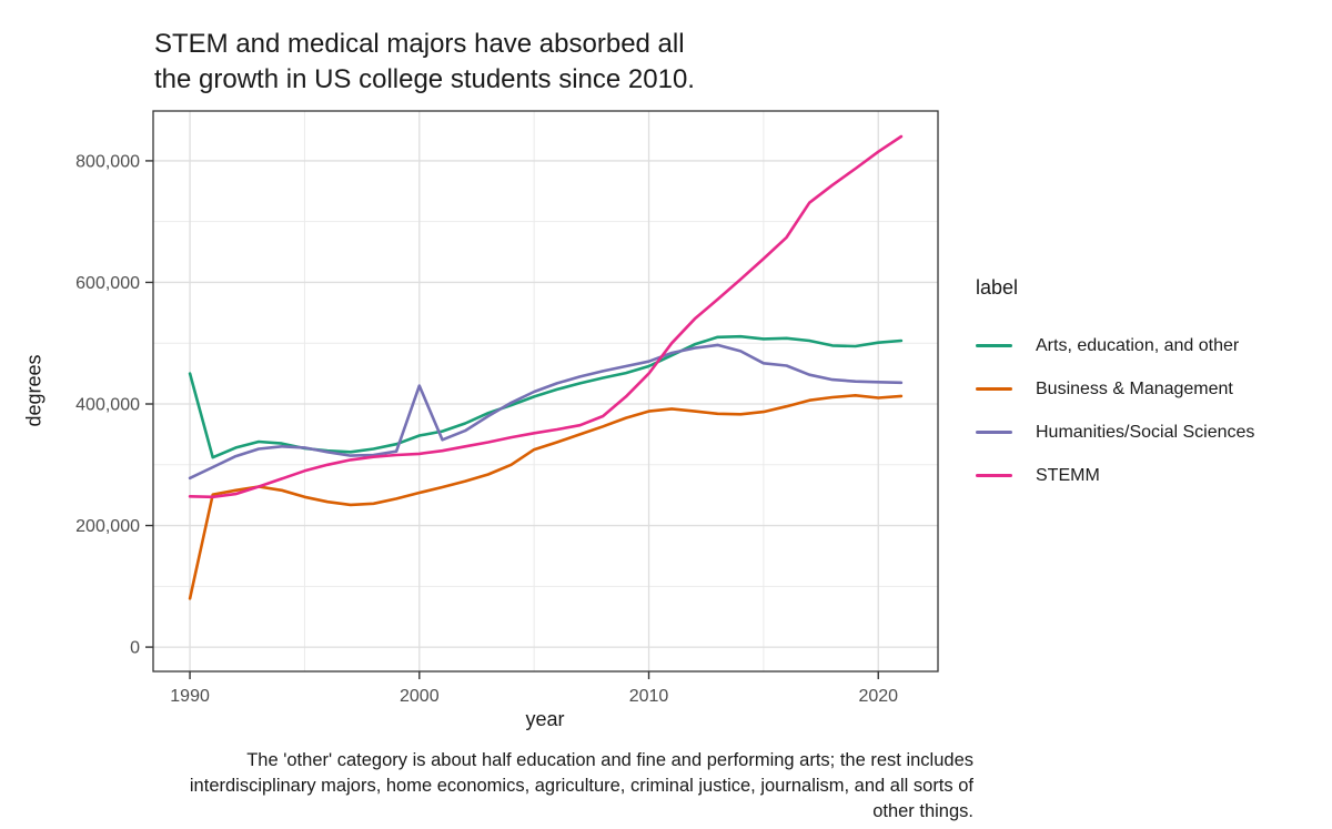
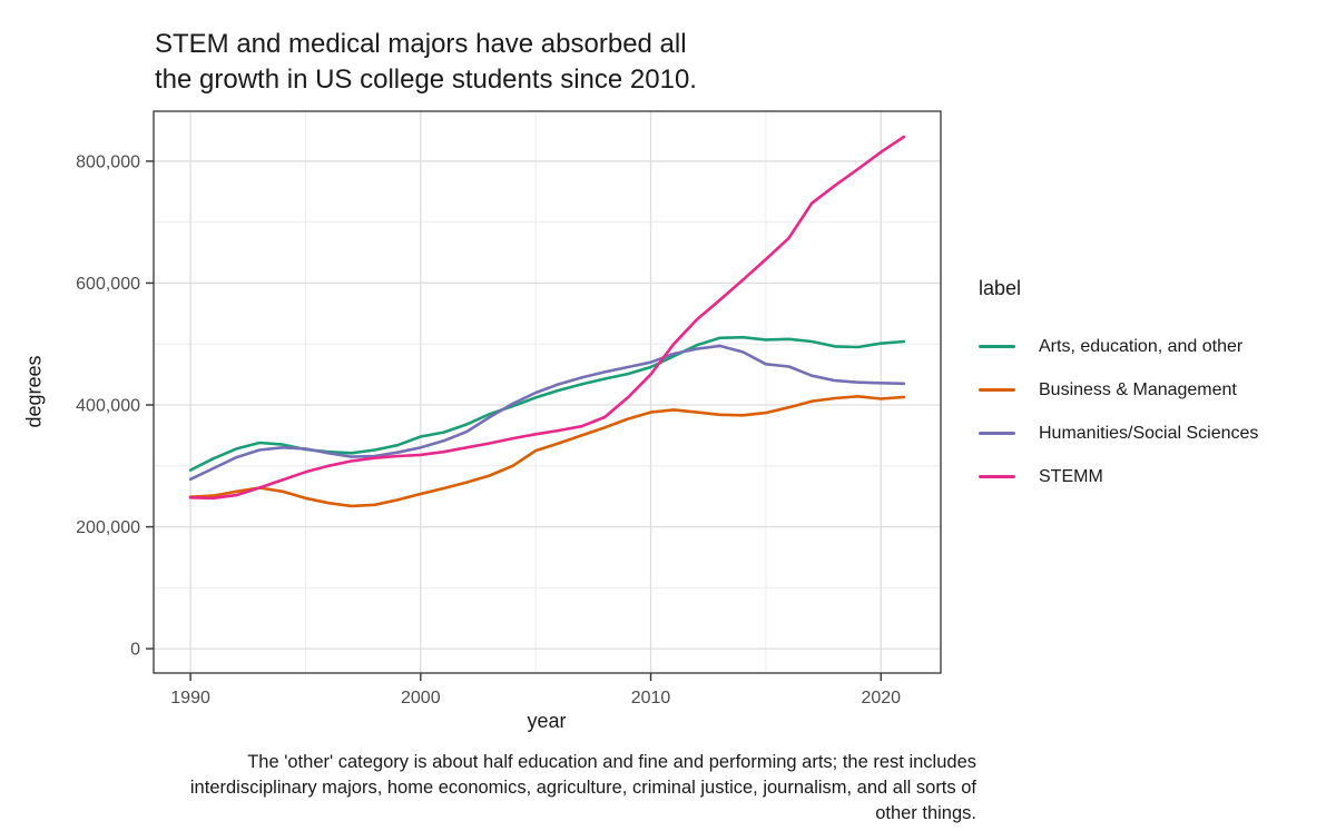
Arts, education, and other/1990: 450000 -> 290000
Business & Management/1990: 80000 -> 250000
Humanities/Social Sciences/2000: 430000 -> 330000
